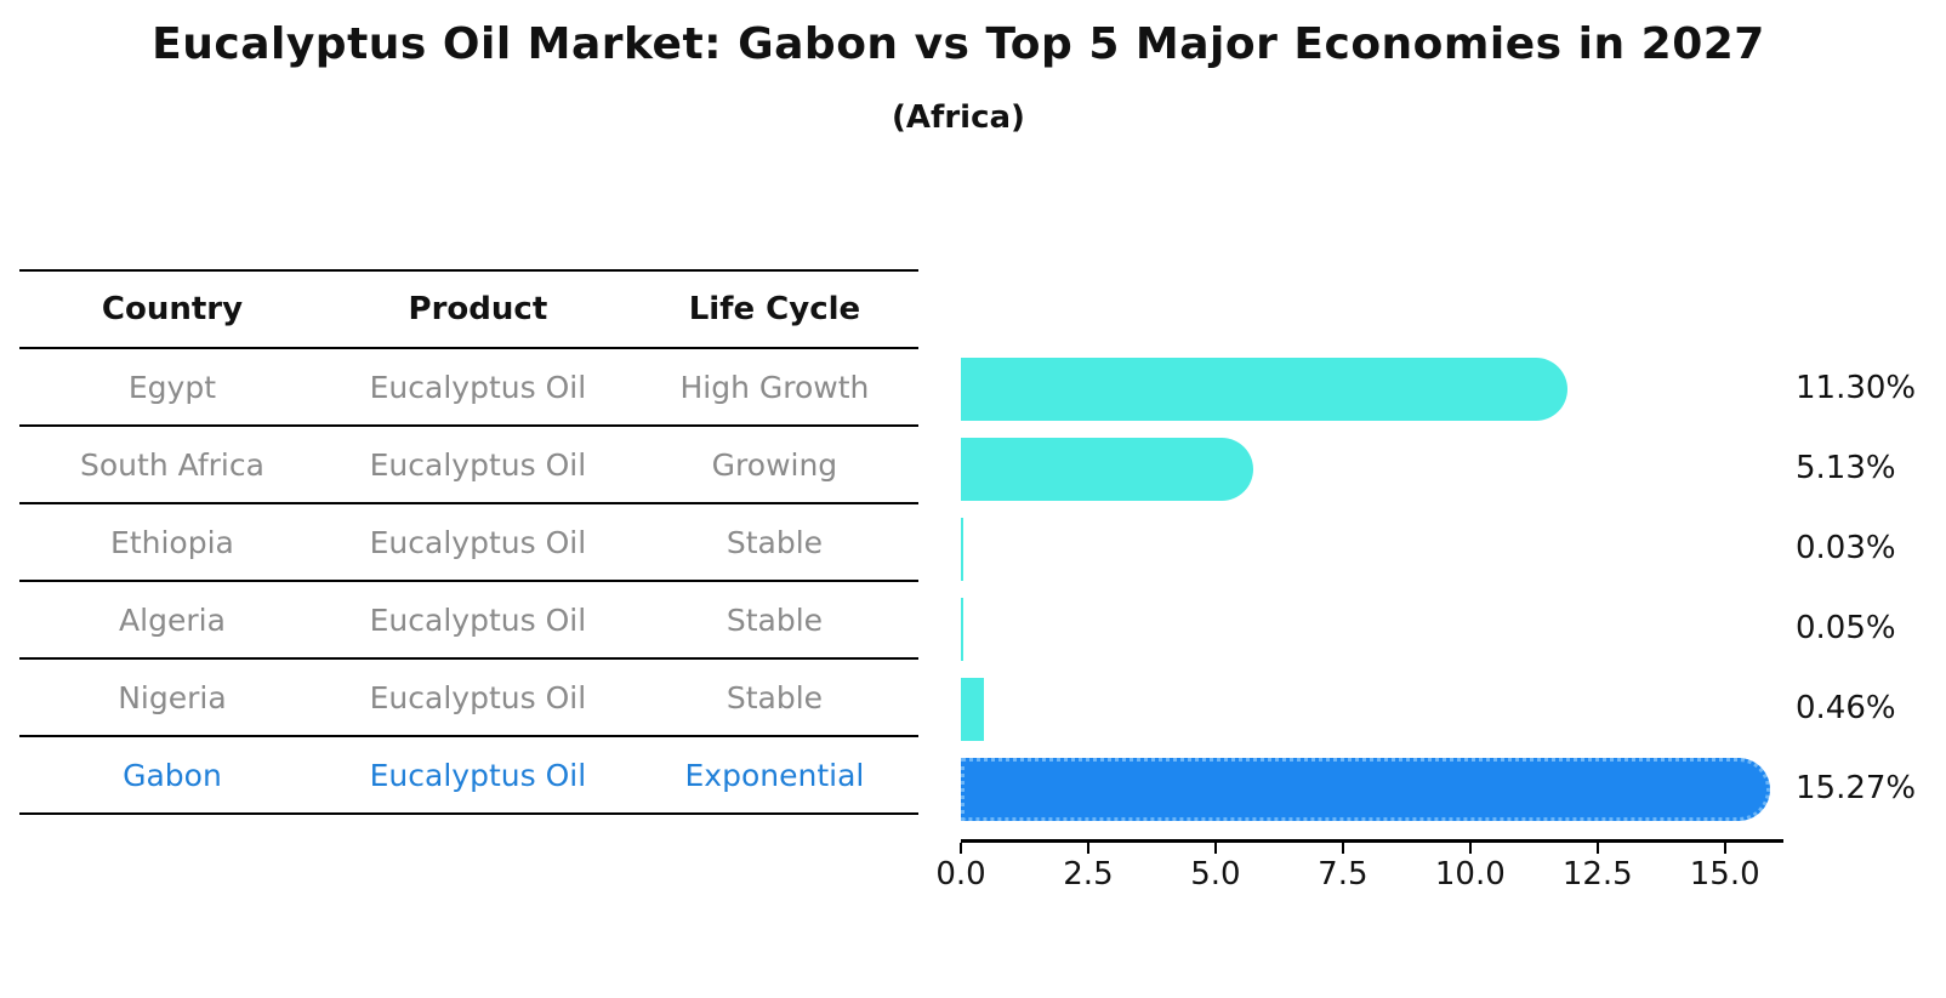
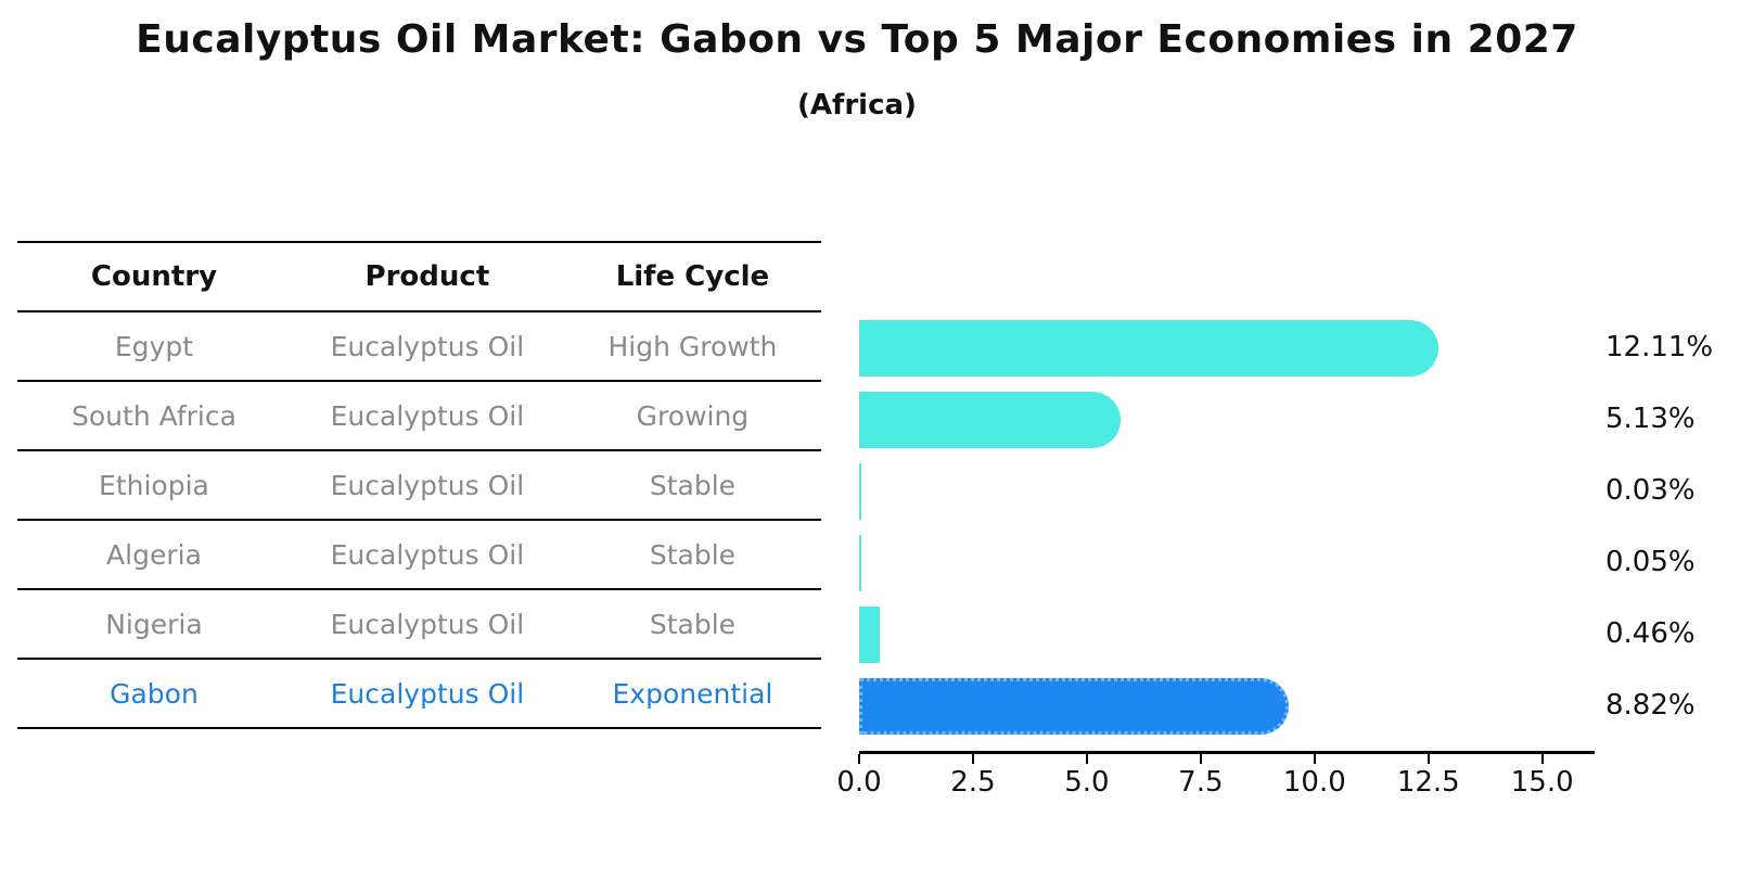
Egypt: 11.30% -> 12.11%
Gabon: 15.27% -> 8.82%
